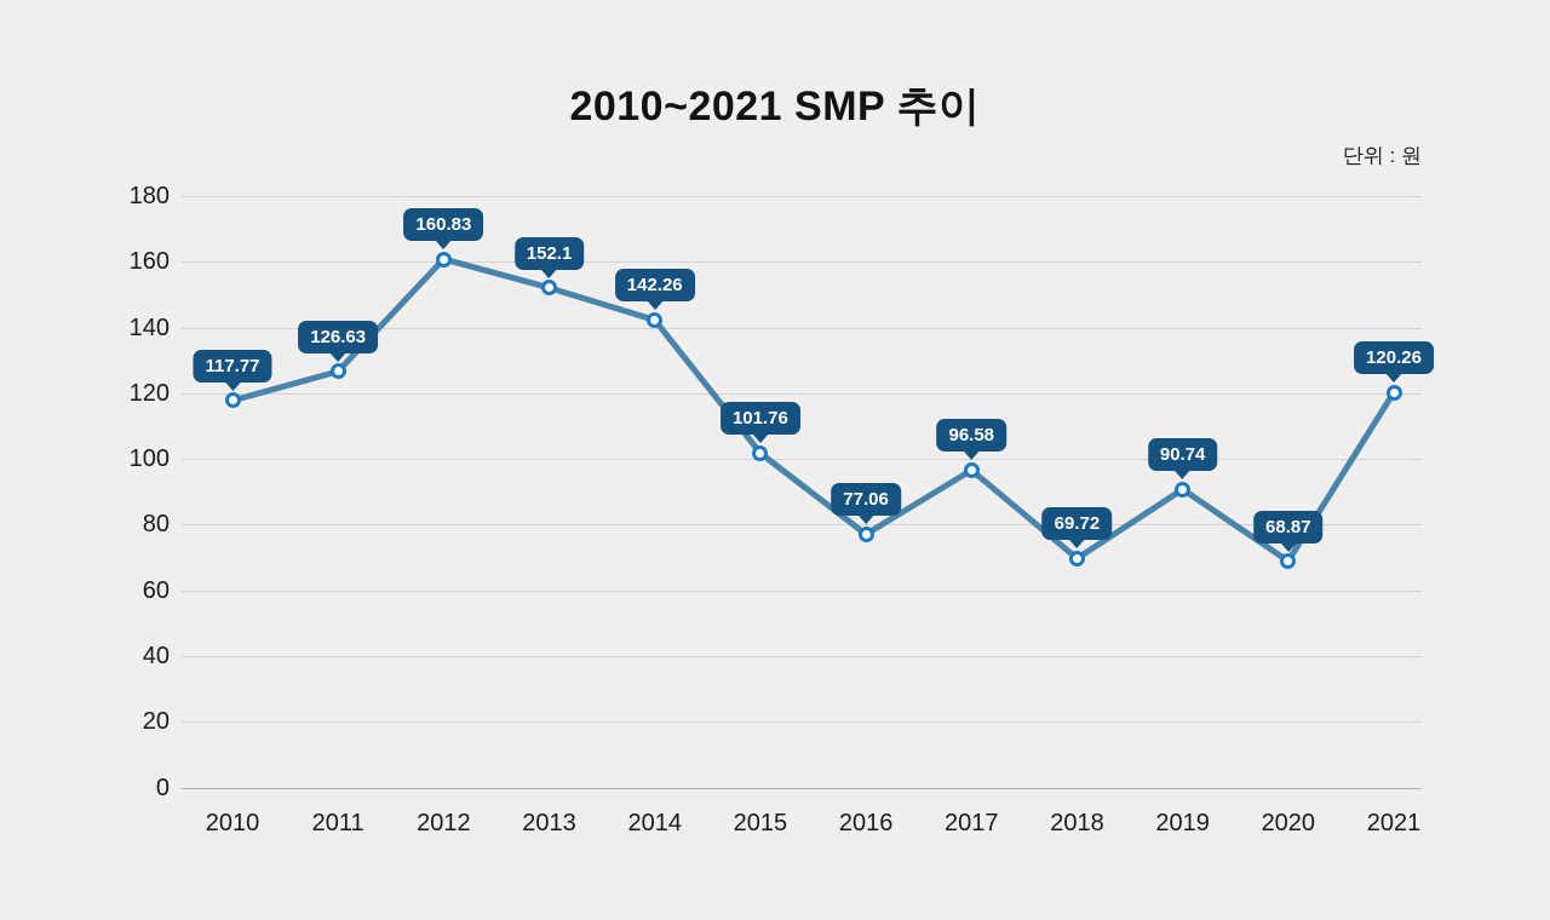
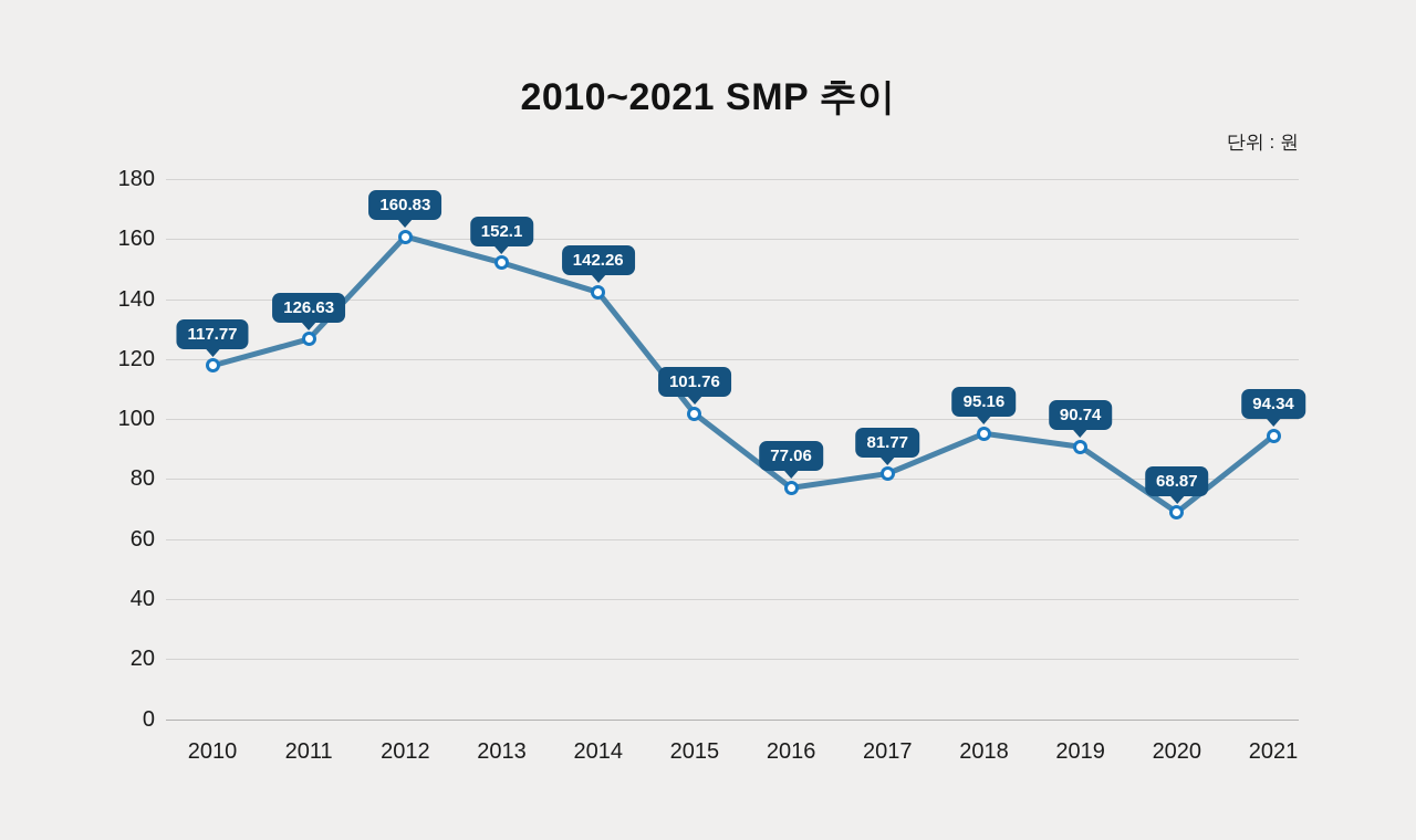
2017: 96.58 -> 81.77
2018: 69.72 -> 95.16
2021: 120.26 -> 94.34
